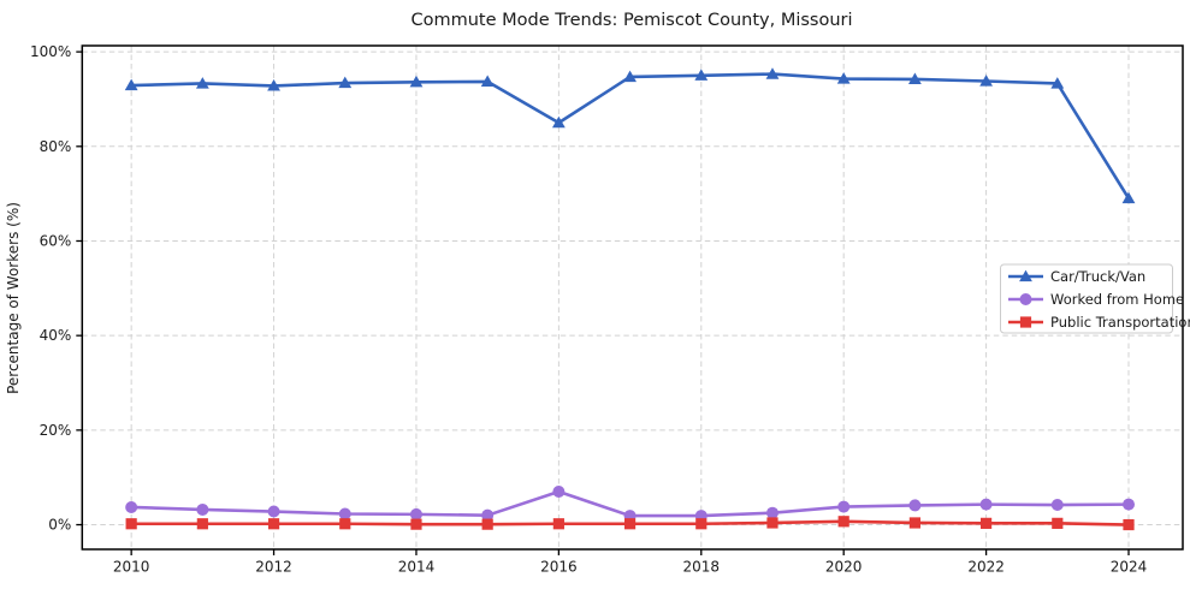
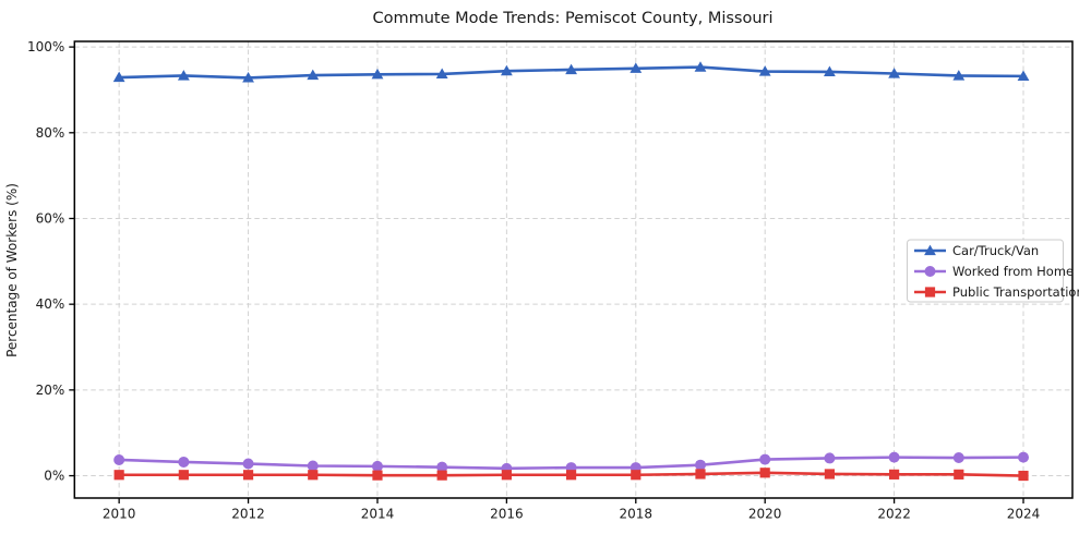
Car/Truck/Van/2016: 85% -> 94%
Worked from Home/2016: 7% -> 2%
Car/Truck/Van/2024: 69% -> 93%
